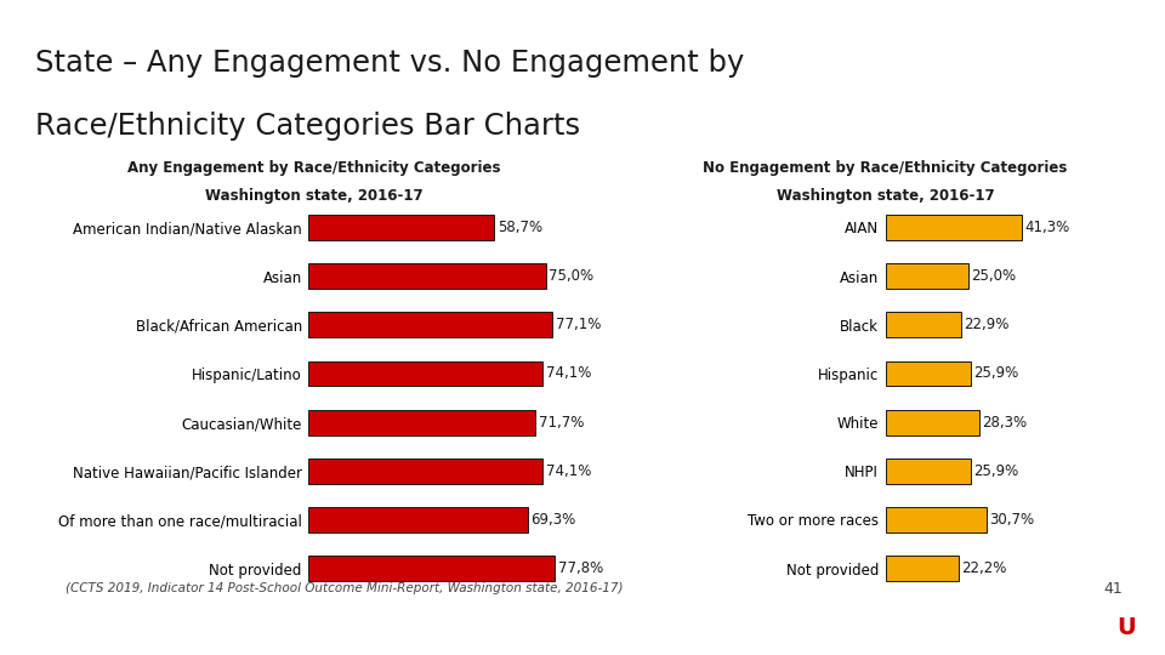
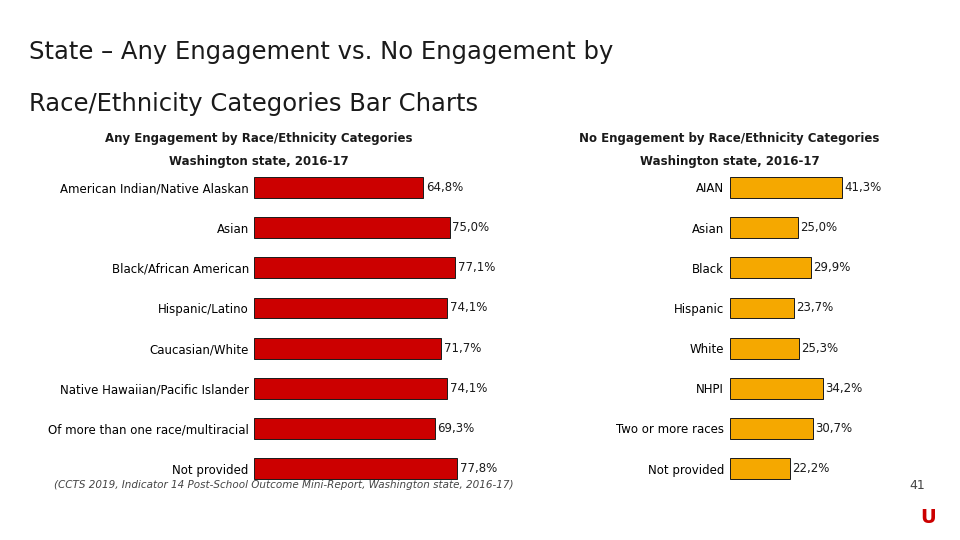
American Indian/Native Alaskan: 58,7% -> 64,8%
Black: 22,9% -> 29,9%
Hispanic: 25,9% -> 23,7%
White: 28,3% -> 25,3%
NHPI: 25,9% -> 34,2%
